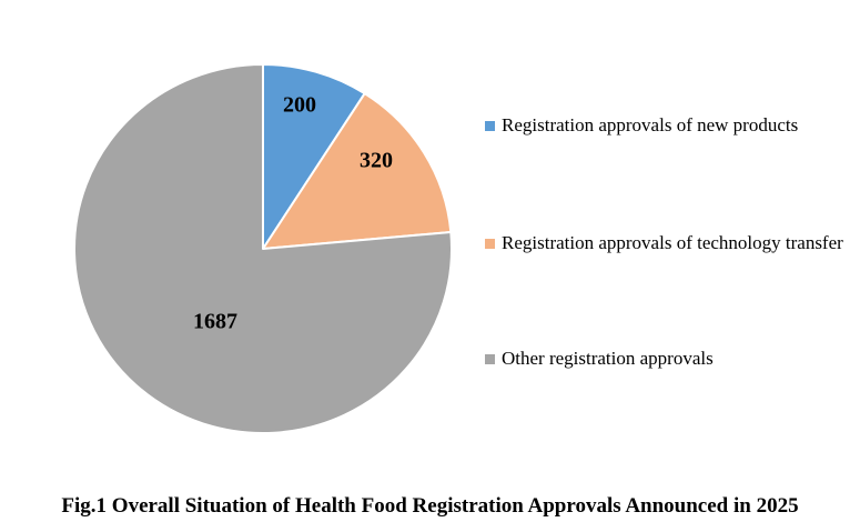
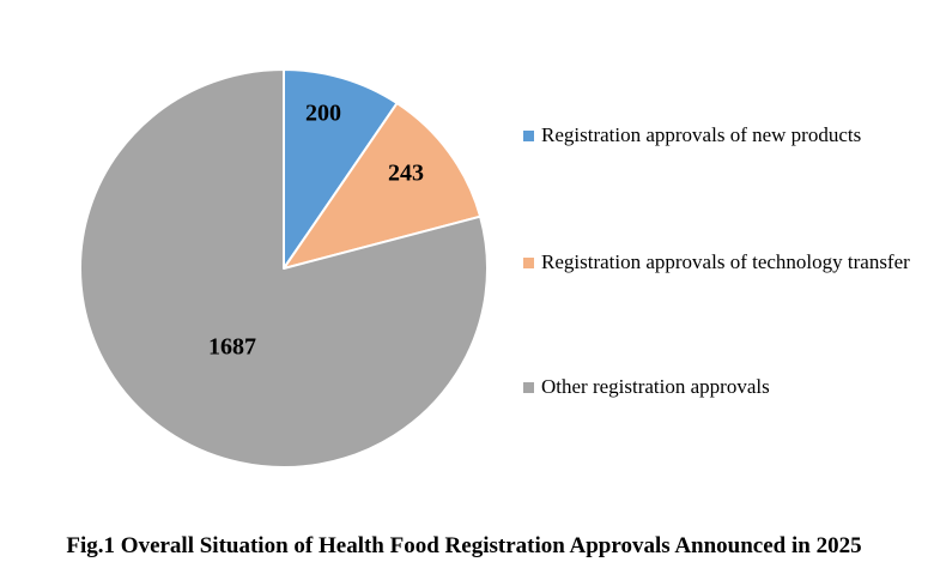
Registration approvals of technology transfer: 320 -> 243
